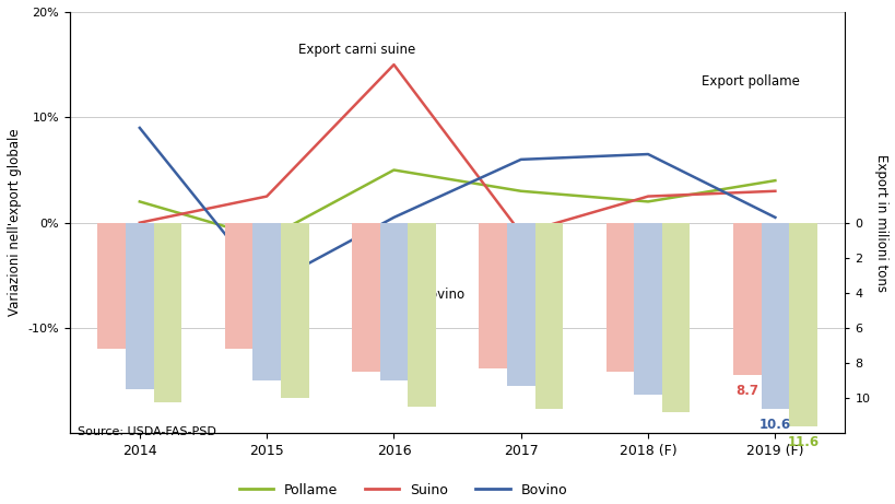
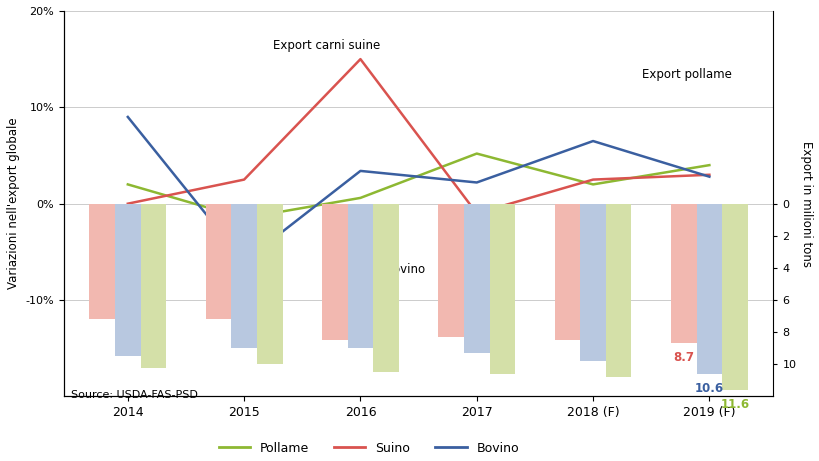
Pollame/2016: 5.0% -> 0.6%
Bovino/2016: 0.5% -> 3.4%
Pollame/2017: 3.0% -> 5.2%
Bovino/2017: 6.0% -> 2.2%
Bovino/2019 (F): 0.5% -> 2.8%
